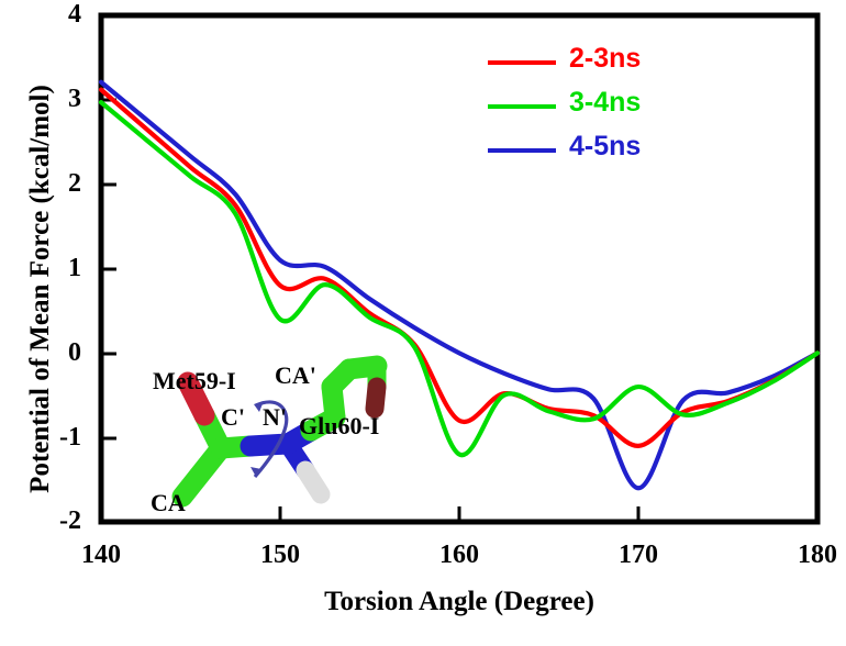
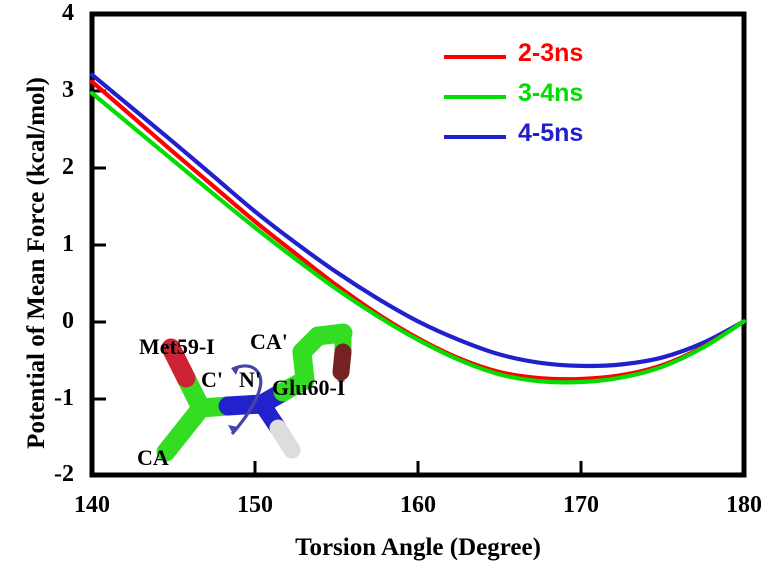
2-3ns/150: 0.8 -> 1.3
3-4ns/150: 0.4 -> 1.2
4-5ns/150: 1.1 -> 1.4
2-3ns/160: -0.8 -> -0.2
3-4ns/160: -1.2 -> -0.2
2-3ns/170: -1.1 -> -0.8
3-4ns/170: -0.4 -> -0.8
4-5ns/170: -1.6 -> -0.6
